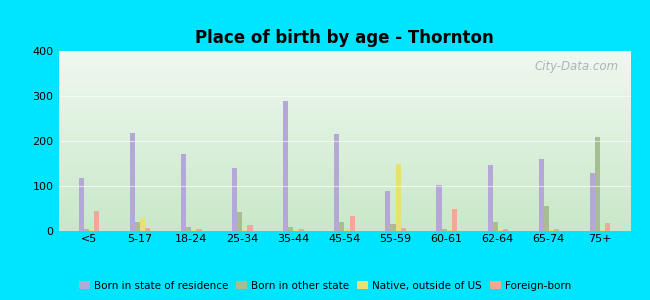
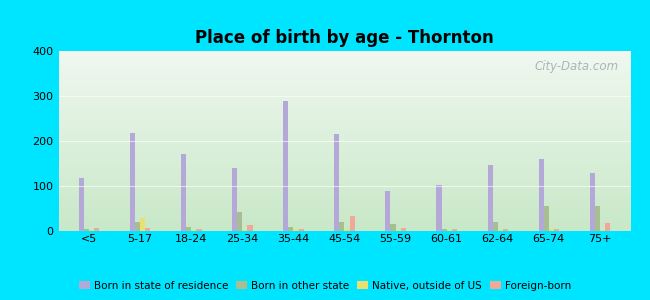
Foreign-born/<5: 45 -> 7
Native, outside of US/55-59: 150 -> 2
Foreign-born/60-61: 50 -> 4
Born in other state/75+: 210 -> 55
